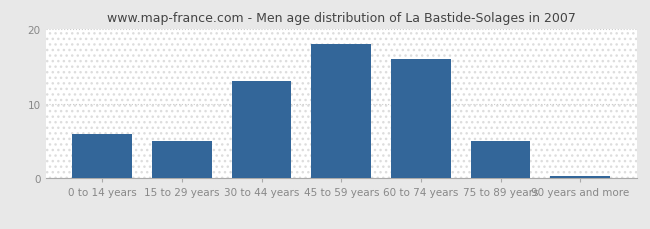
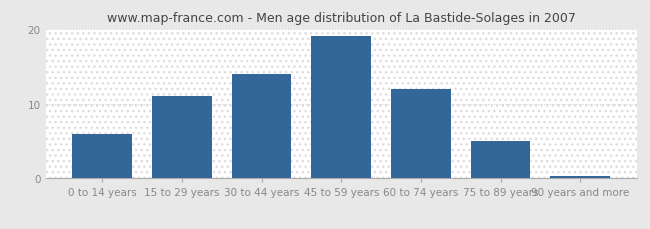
15 to 29 years: 5.0 -> 11.0
30 to 44 years: 13.0 -> 14.0
45 to 59 years: 18.0 -> 19.0
60 to 74 years: 16.0 -> 12.0
